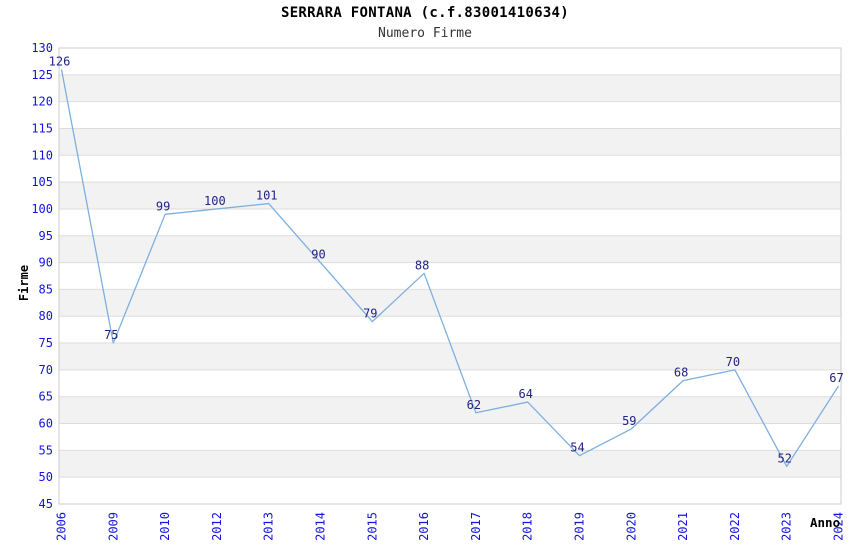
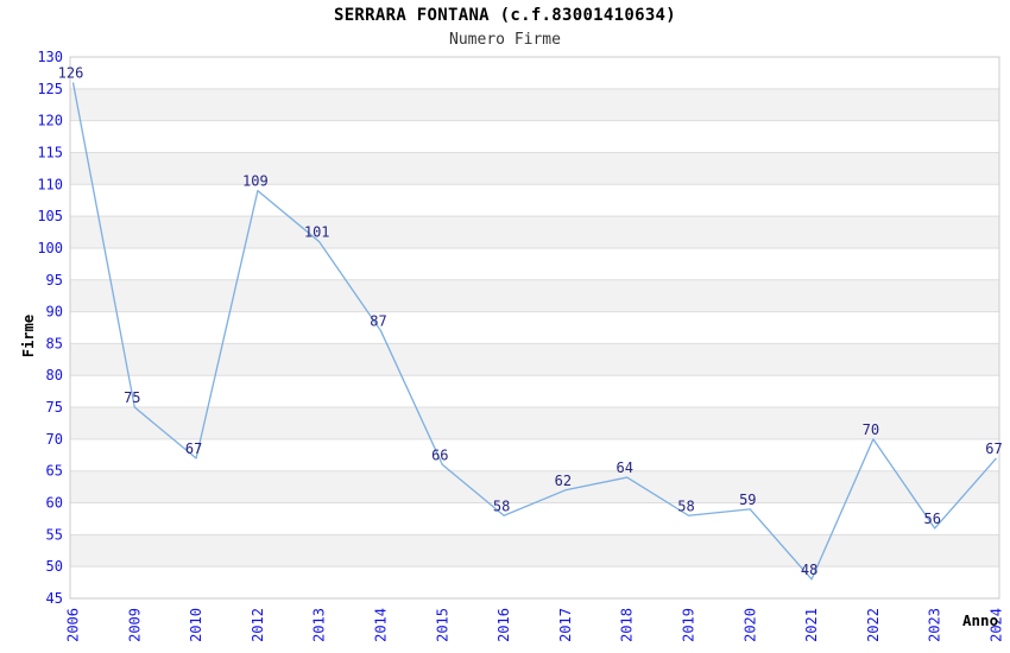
2010: 99 -> 67
2012: 100 -> 109
2014: 90 -> 87
2015: 79 -> 66
2016: 88 -> 58
2019: 54 -> 58
2021: 68 -> 48
2023: 52 -> 56
